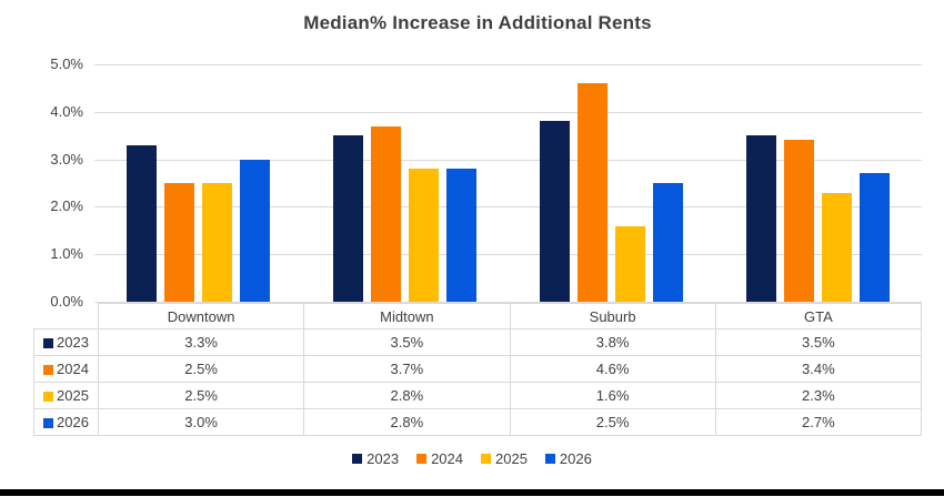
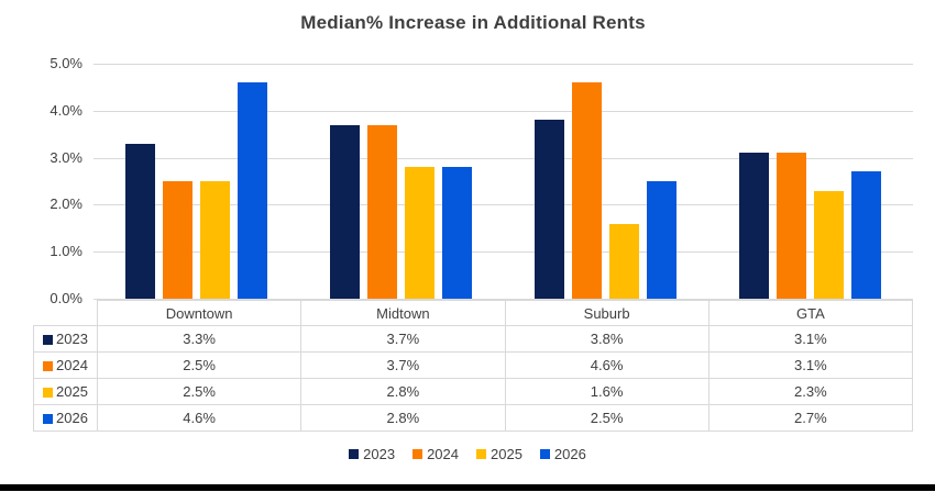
2026/Downtown: 3.0% -> 4.6%
2023/Midtown: 3.5% -> 3.7%
2023/GTA: 3.5% -> 3.1%
2024/GTA: 3.4% -> 3.1%
